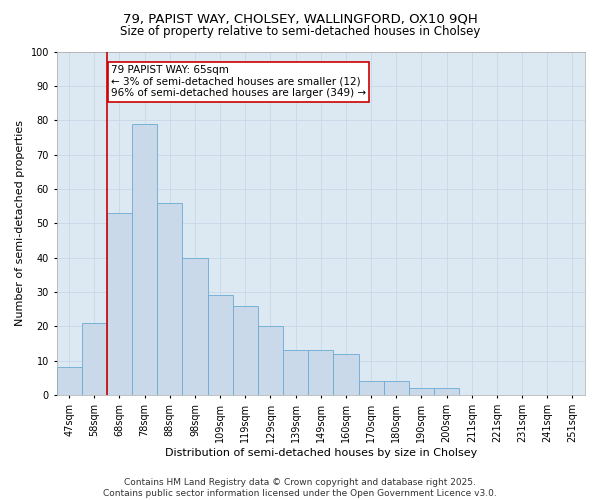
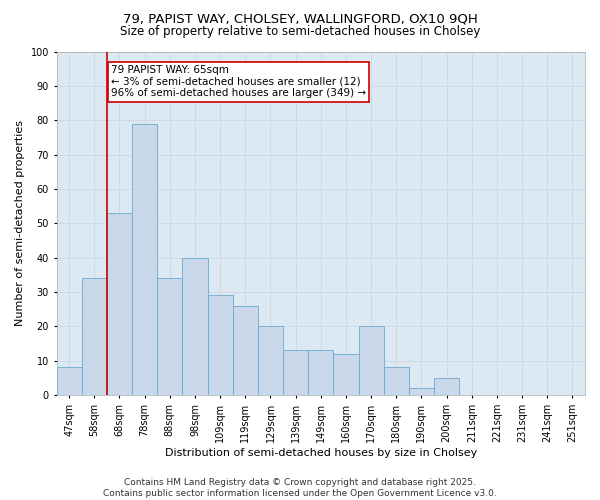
58sqm: 21 -> 34
88sqm: 56 -> 34
170sqm: 4 -> 20
180sqm: 4 -> 8
200sqm: 2 -> 5
